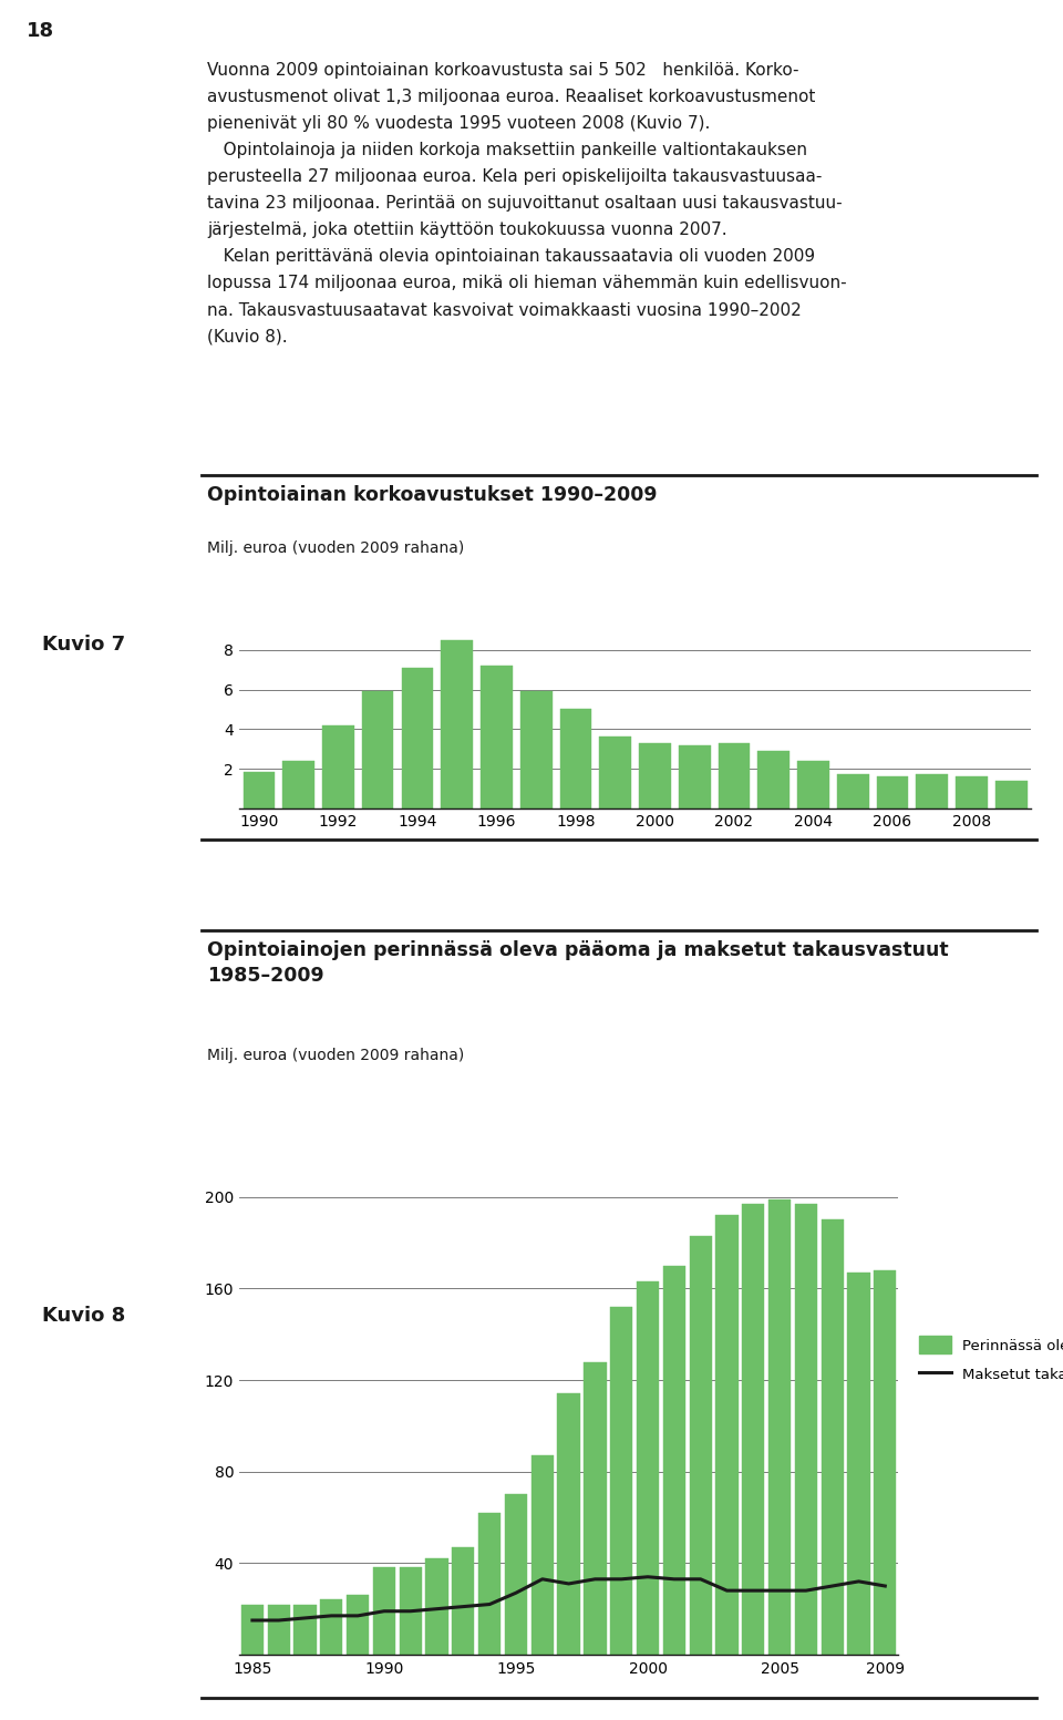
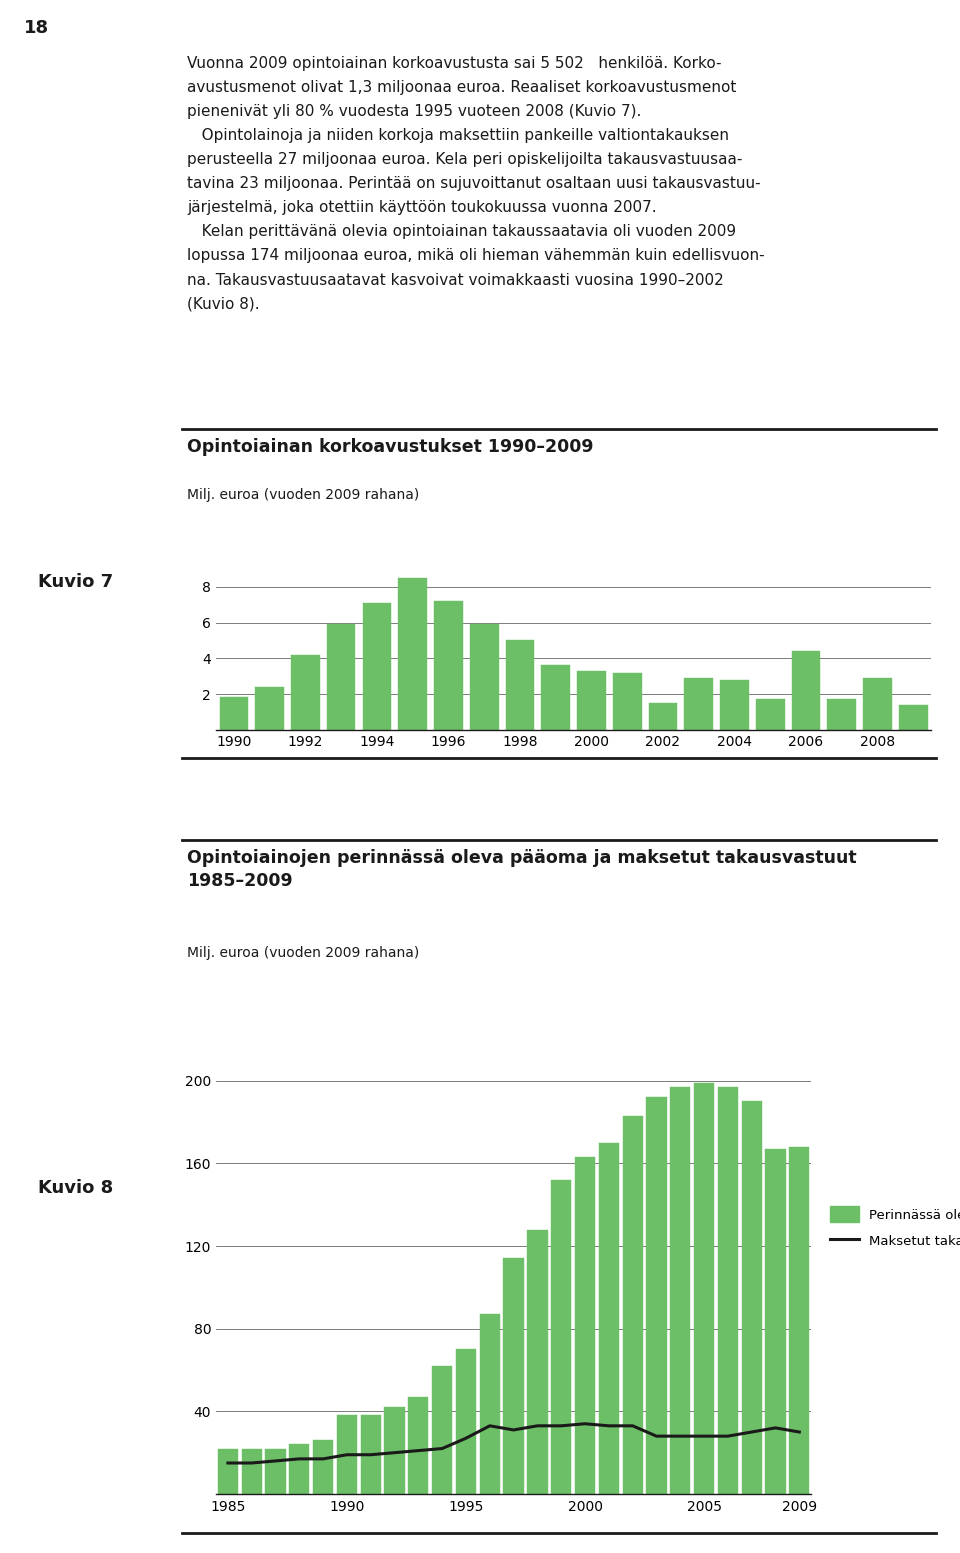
2002: 3.3 -> 1.5
2004: 2.4 -> 2.8
2006: 1.6 -> 4.4
2008: 1.6 -> 2.9
